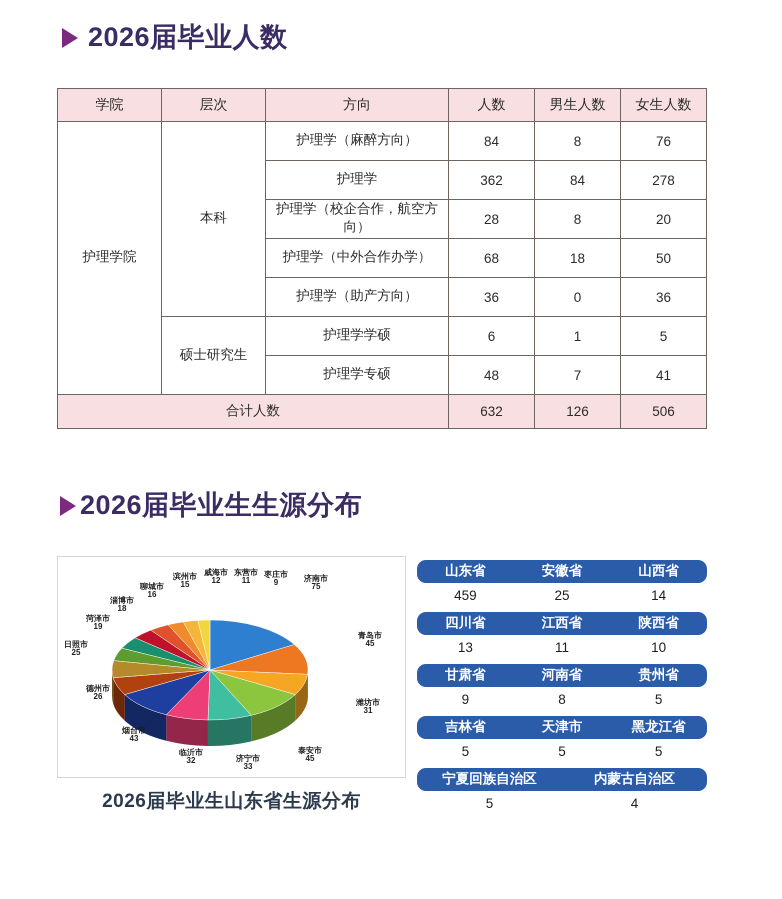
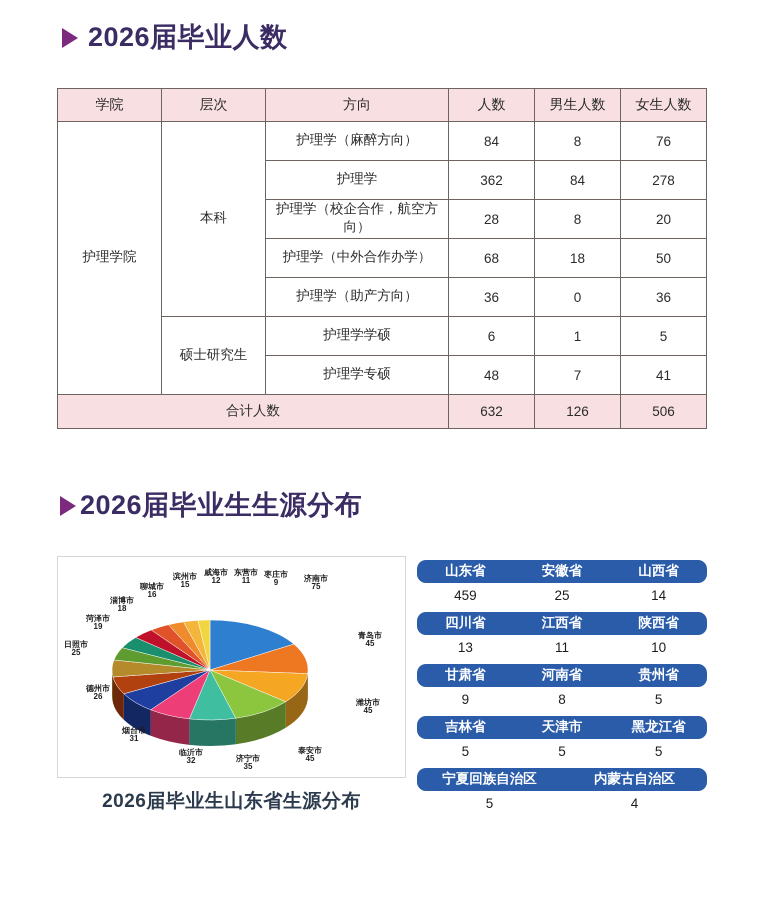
潍坊市: 31 -> 45
济宁市: 33 -> 35
烟台市: 43 -> 31
